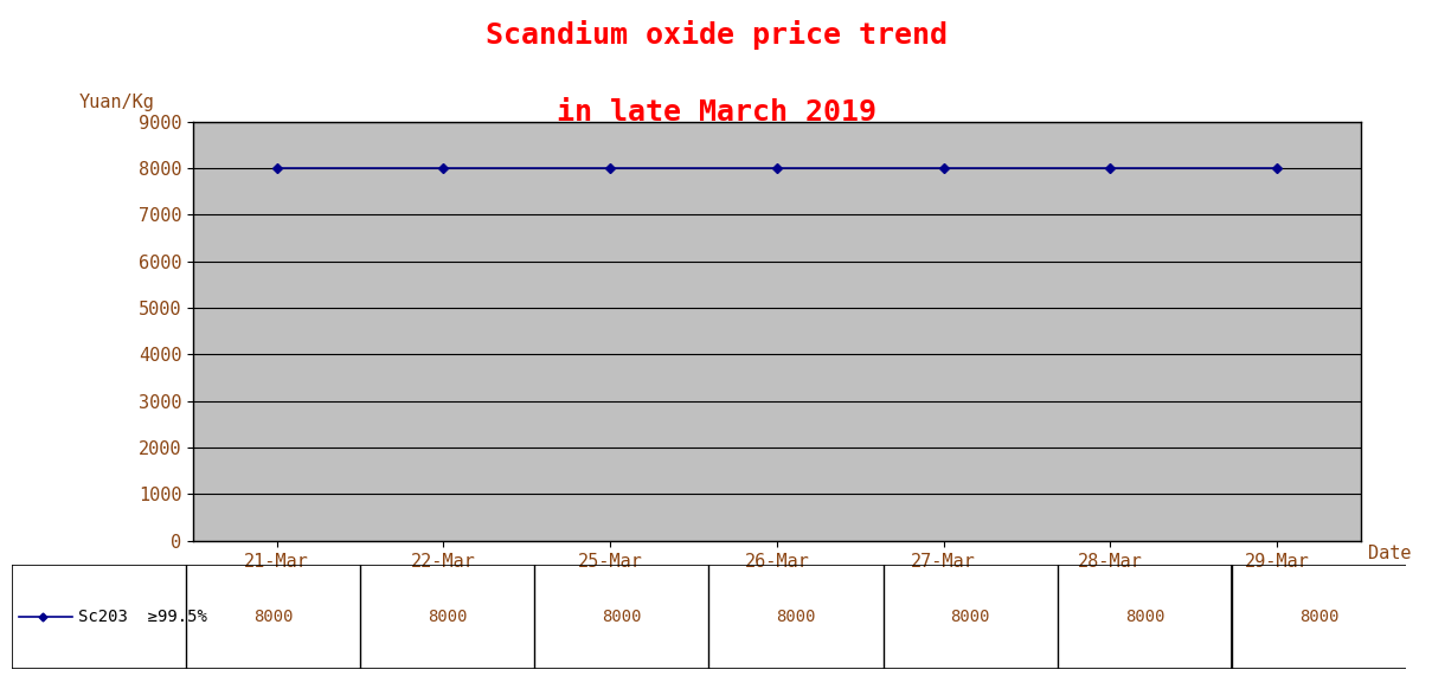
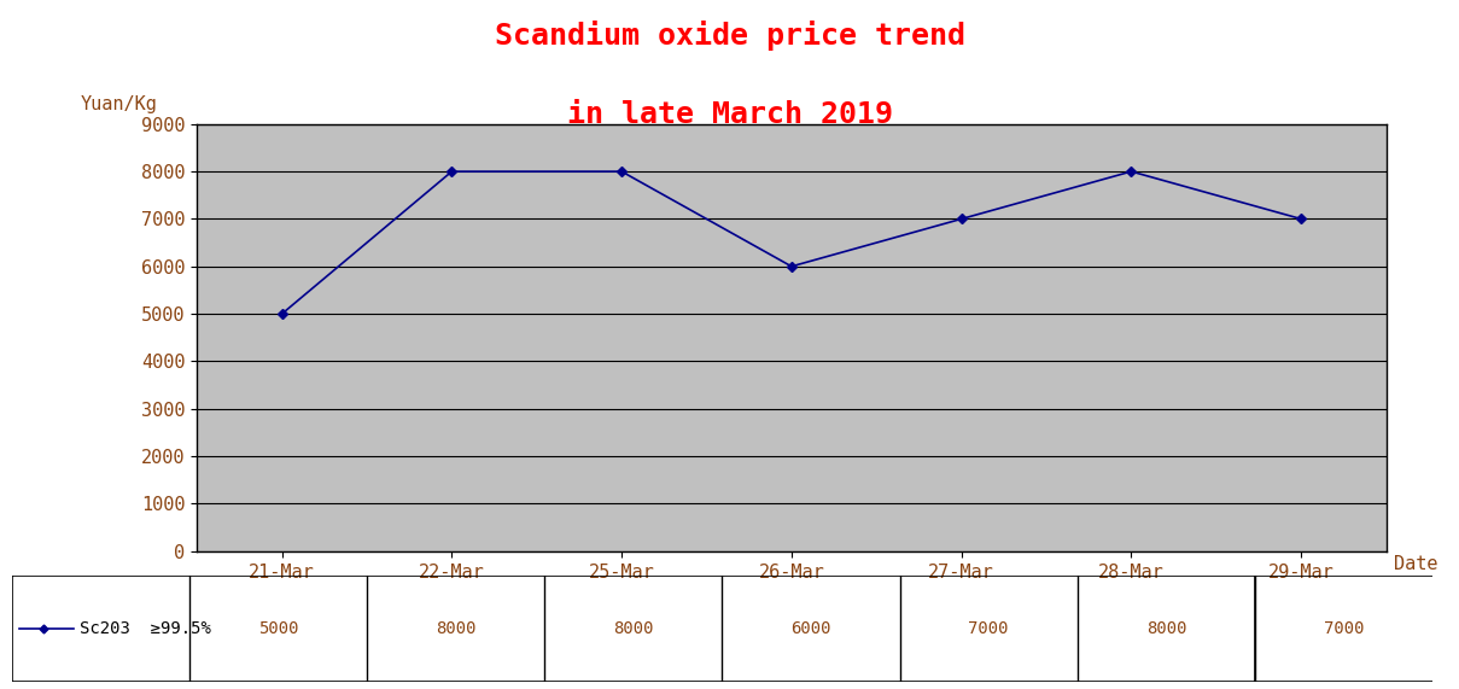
21-Mar: 8000 -> 5000
26-Mar: 8000 -> 6000
27-Mar: 8000 -> 7000
29-Mar: 8000 -> 7000
